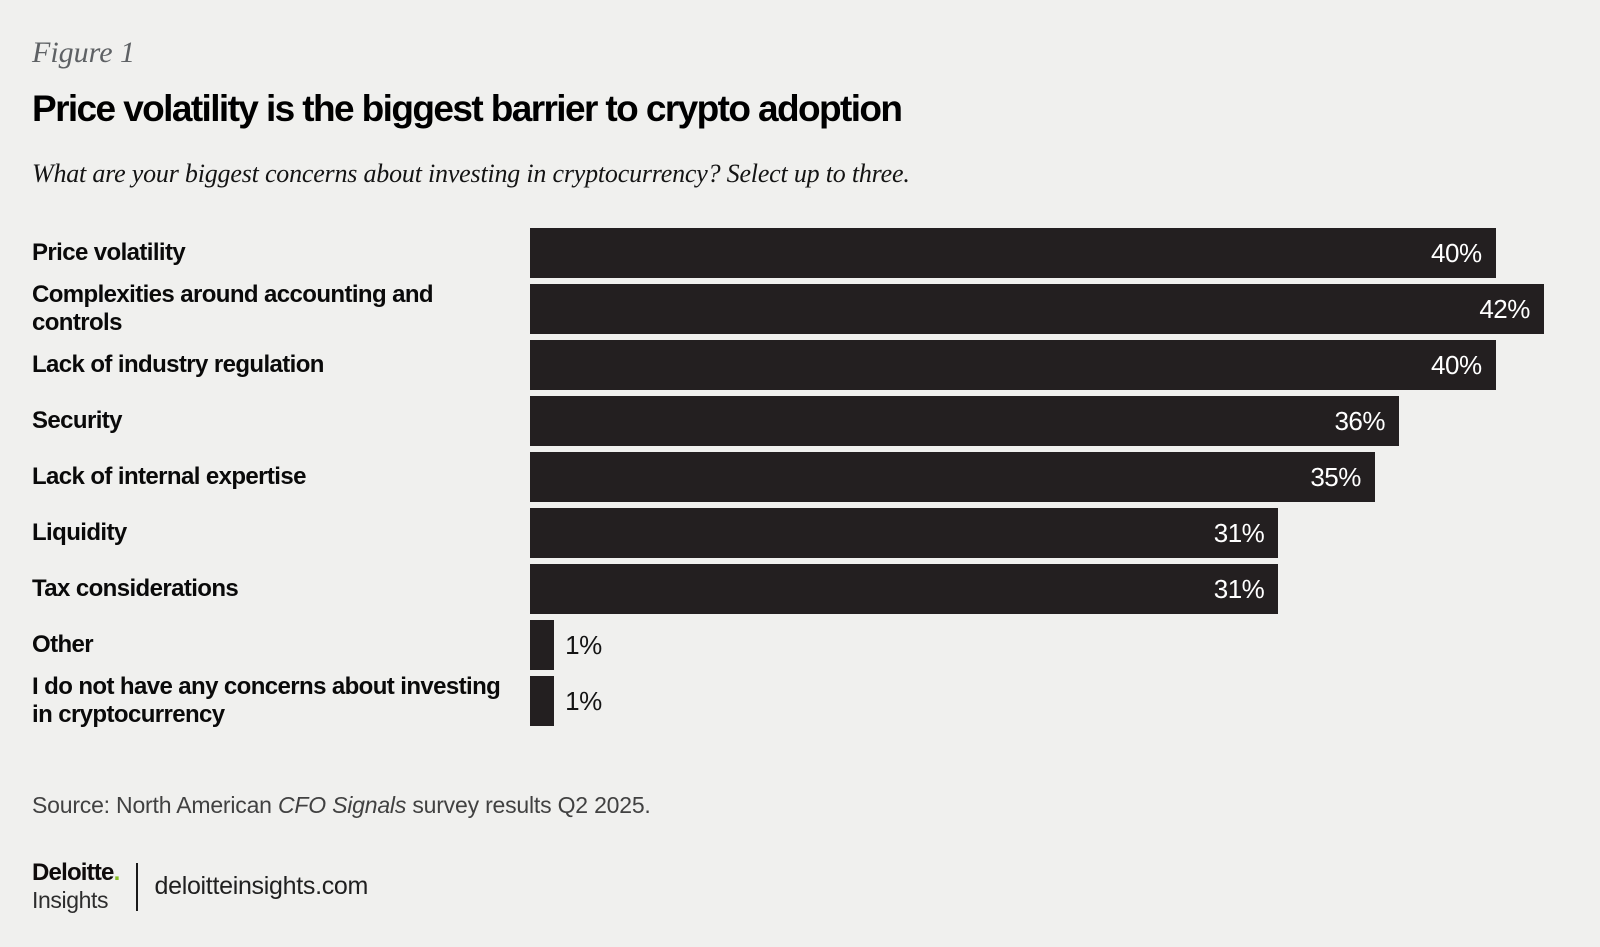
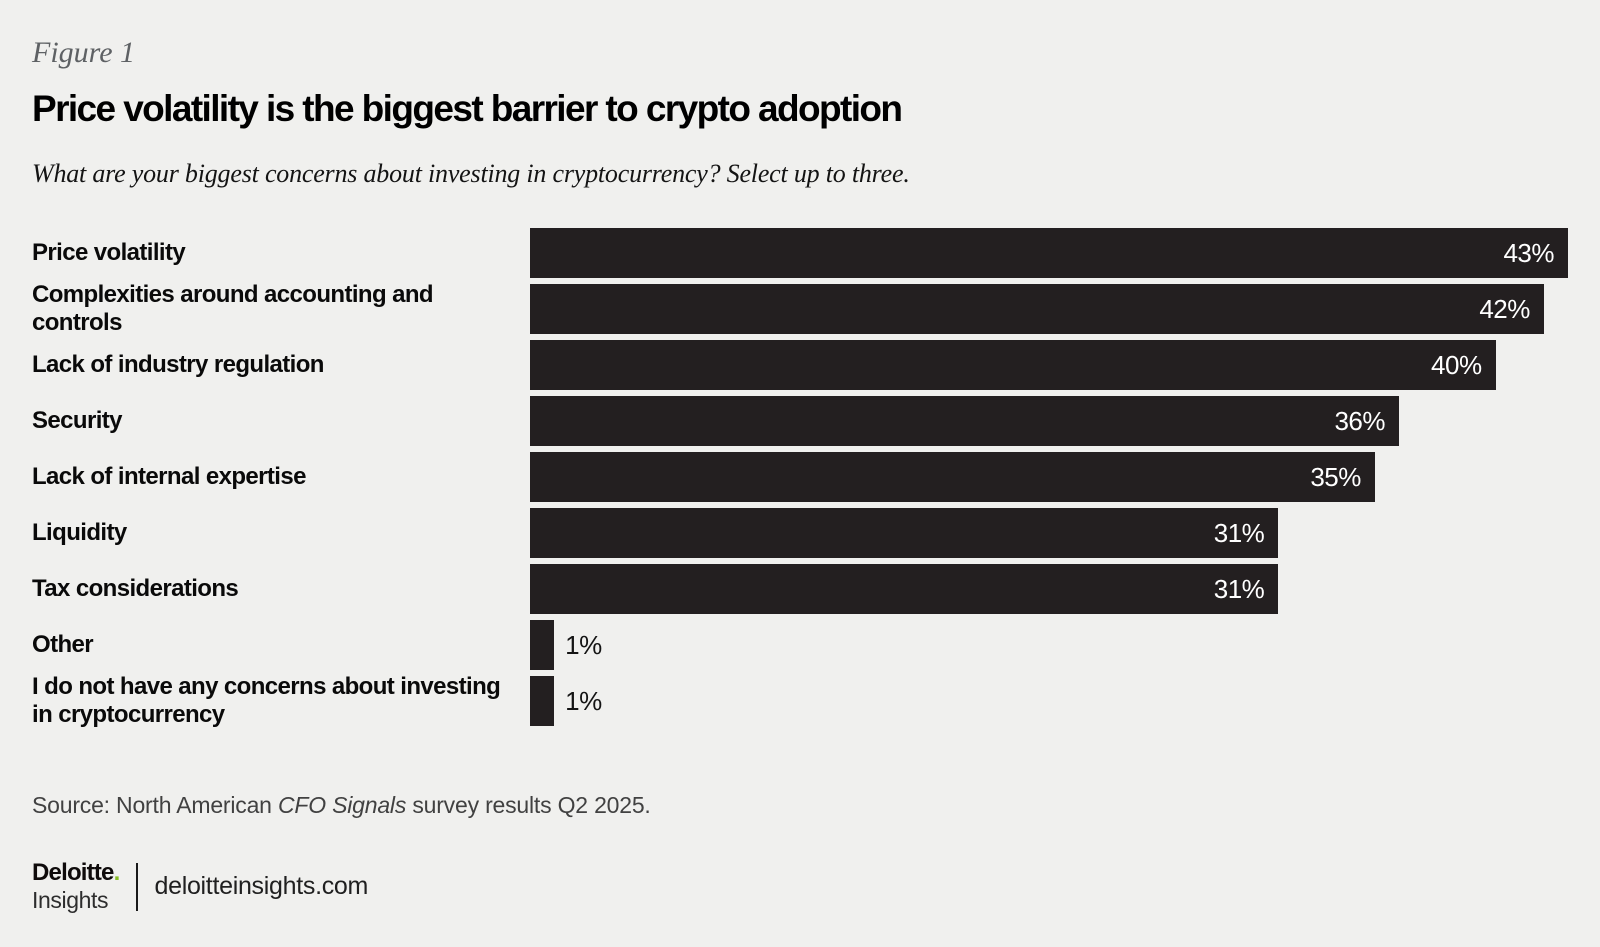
Price volatility: 40% -> 43%
